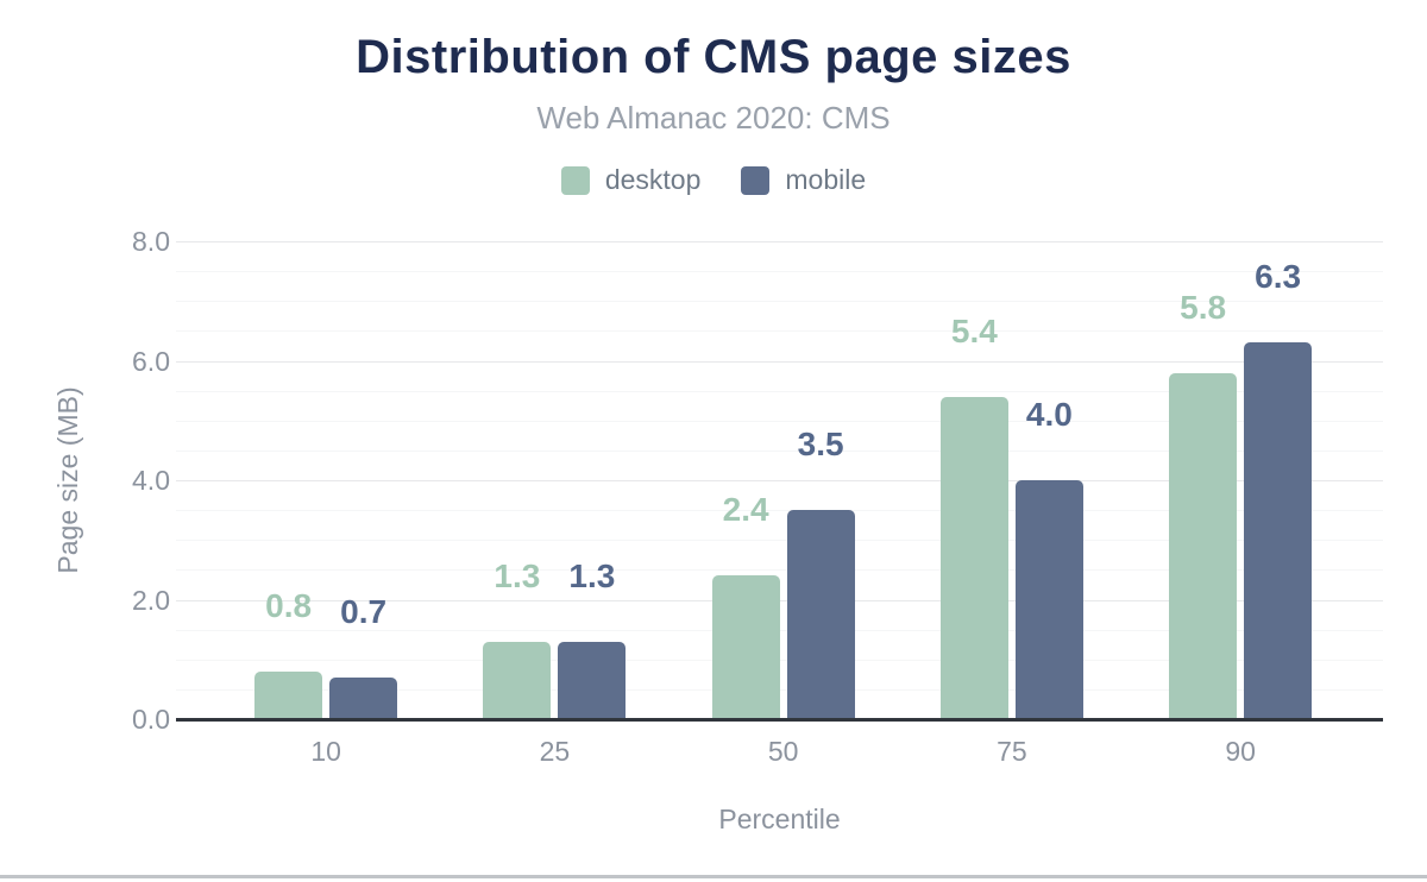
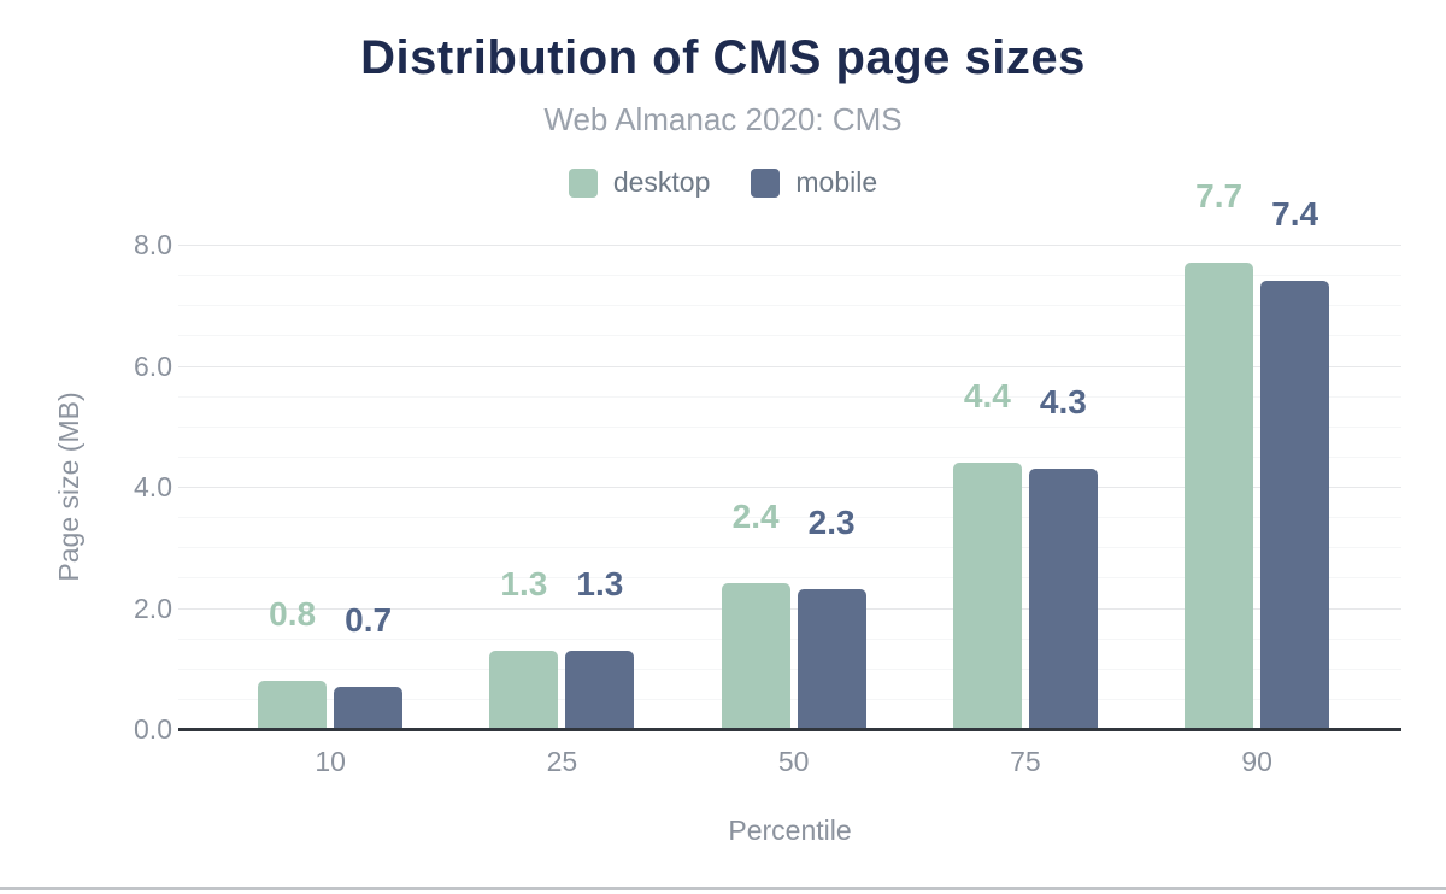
mobile/50: 3.5 -> 2.3
desktop/75: 5.4 -> 4.4
mobile/75: 4.0 -> 4.3
desktop/90: 5.8 -> 7.7
mobile/90: 6.3 -> 7.4
